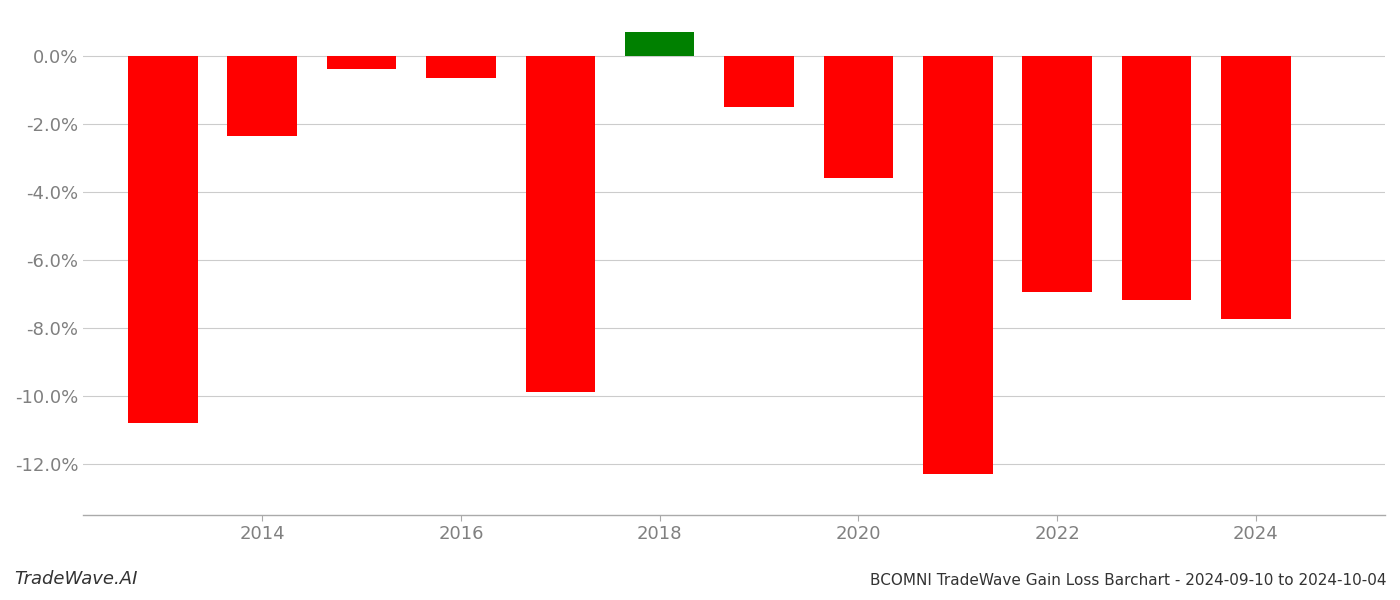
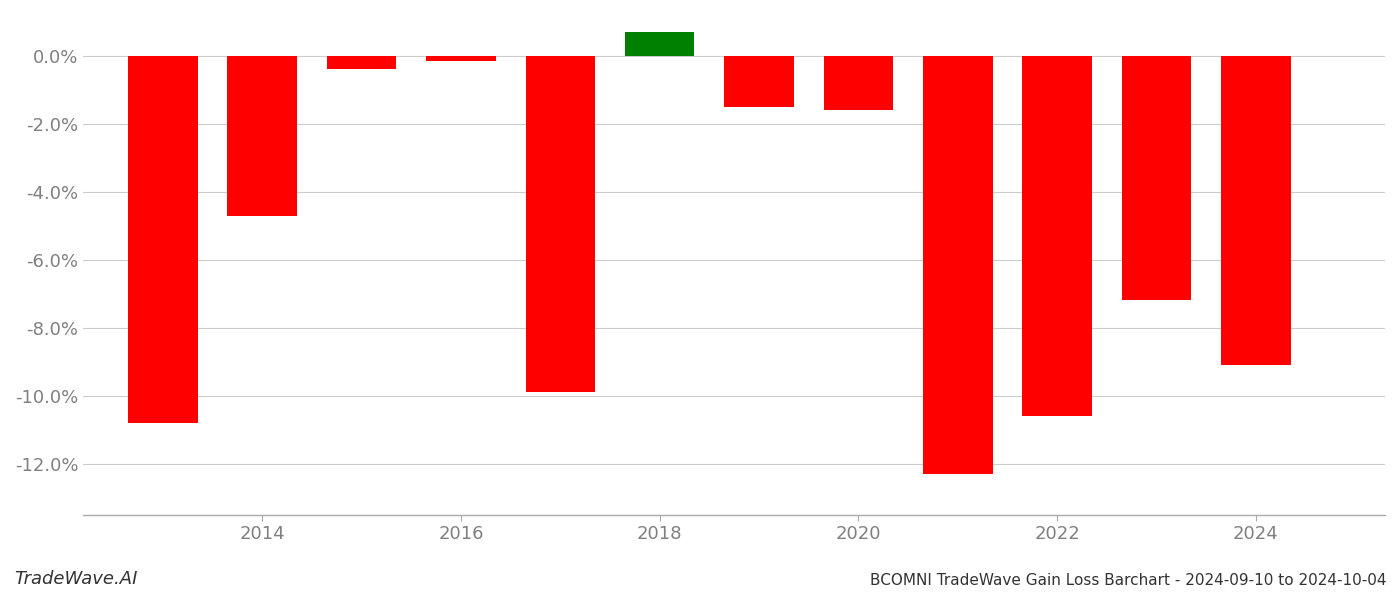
2014: -2.35% -> -4.70%
2016: -0.65% -> -0.15%
2020: -3.60% -> -1.60%
2022: -6.95% -> -10.60%
2024: -7.75% -> -9.10%
